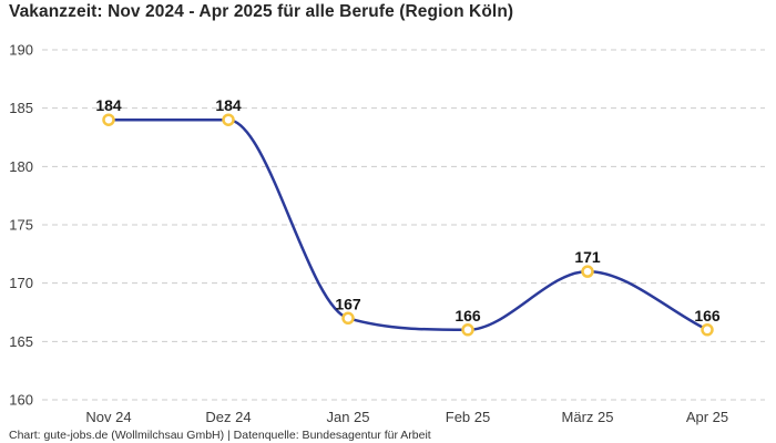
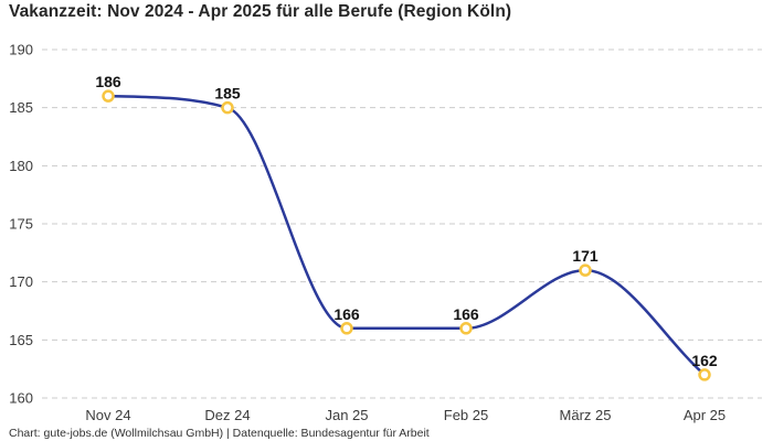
Nov 24: 184 -> 186
Dez 24: 184 -> 185
Jan 25: 167 -> 166
Apr 25: 166 -> 162
